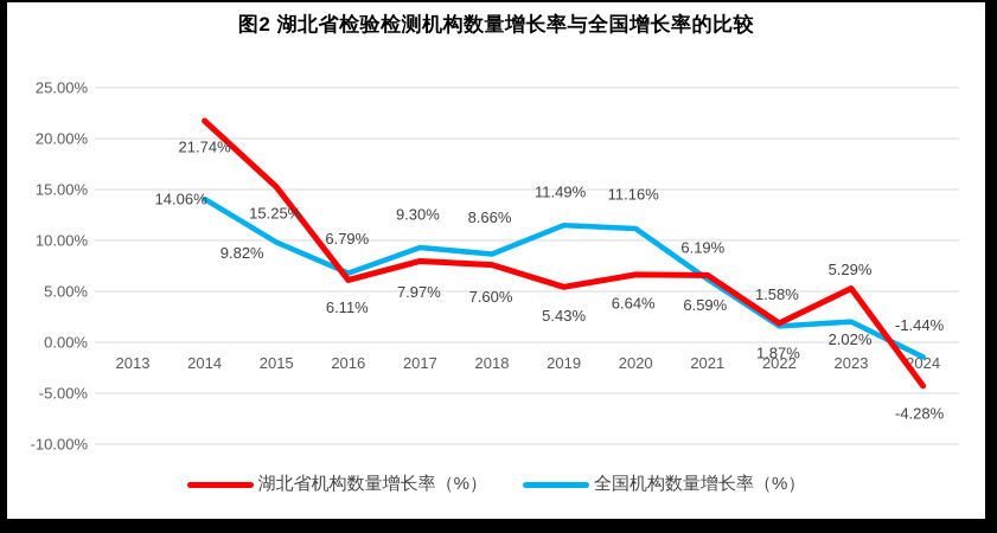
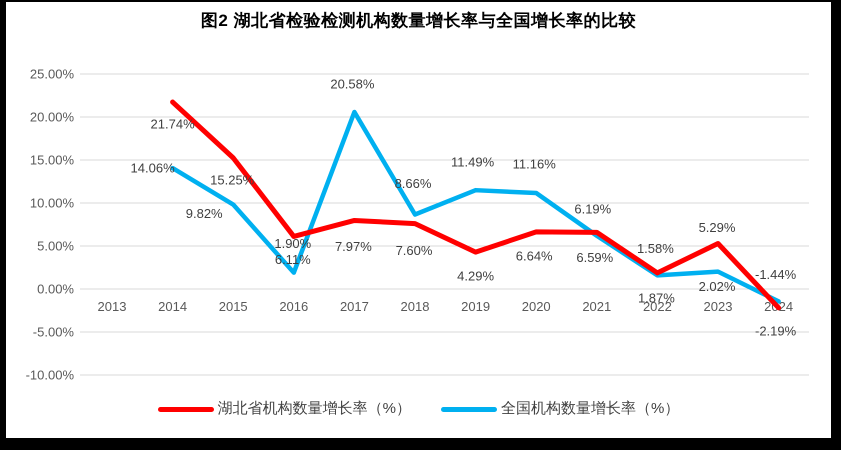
全国机构数量增长率（%）/2016: 6.79% -> 1.90%
全国机构数量增长率（%）/2017: 9.30% -> 20.58%
湖北省机构数量增长率（%）/2019: 5.43% -> 4.29%
湖北省机构数量增长率（%）/2024: -4.28% -> -2.19%
